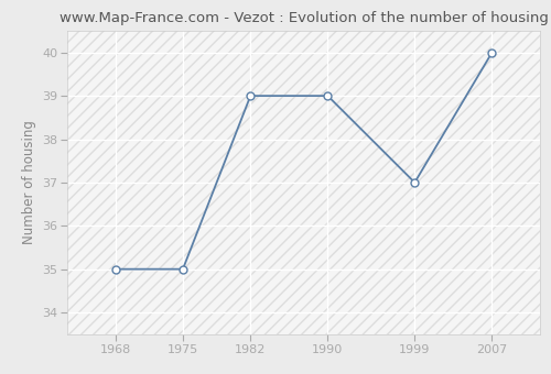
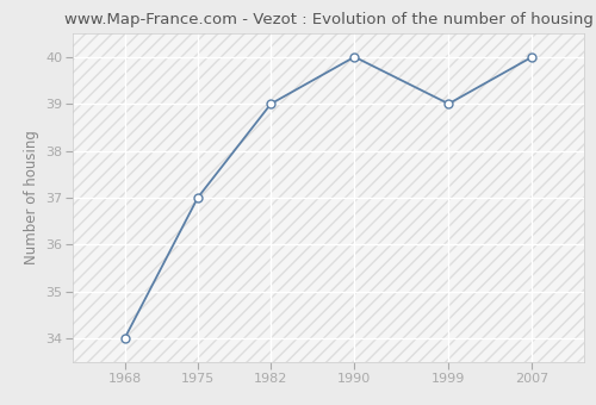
1968: 35 -> 34
1975: 35 -> 37
1990: 39 -> 40
1999: 37 -> 39
